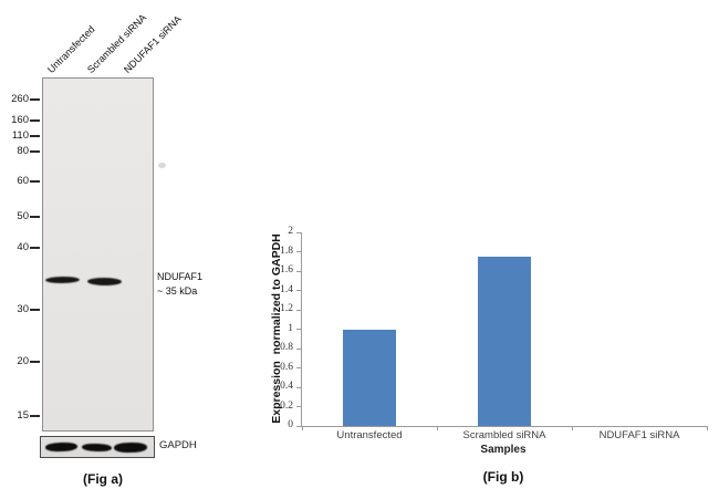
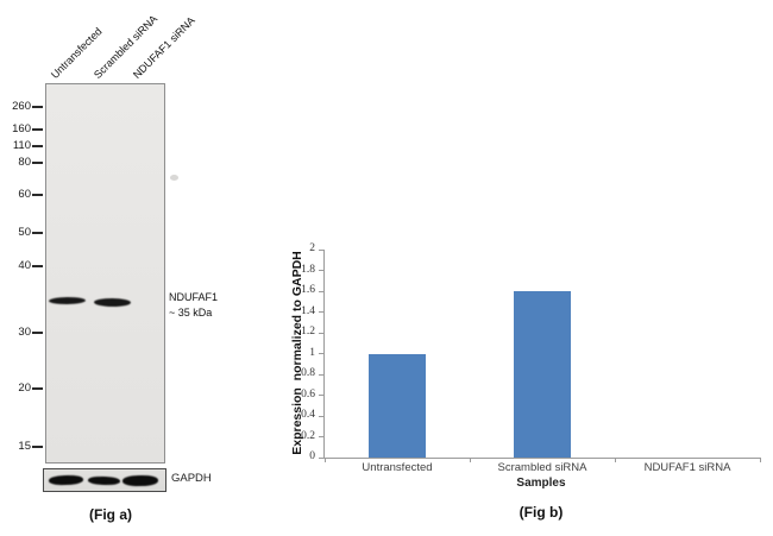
Scrambled siRNA: 1.8 -> 1.6
